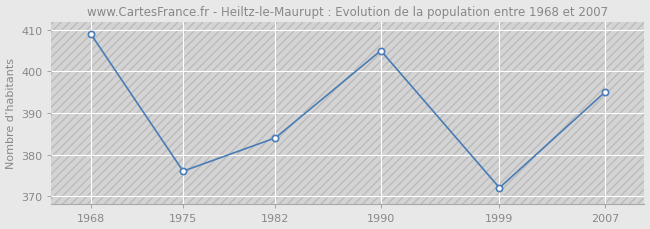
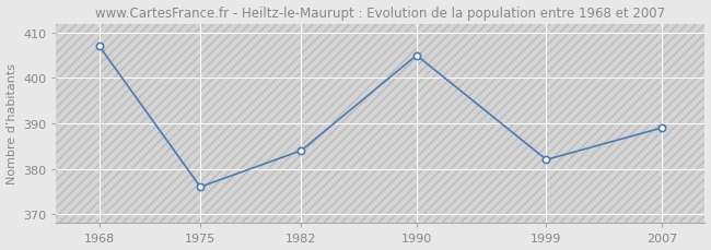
1968: 409 -> 407
1999: 372 -> 382
2007: 395 -> 389
